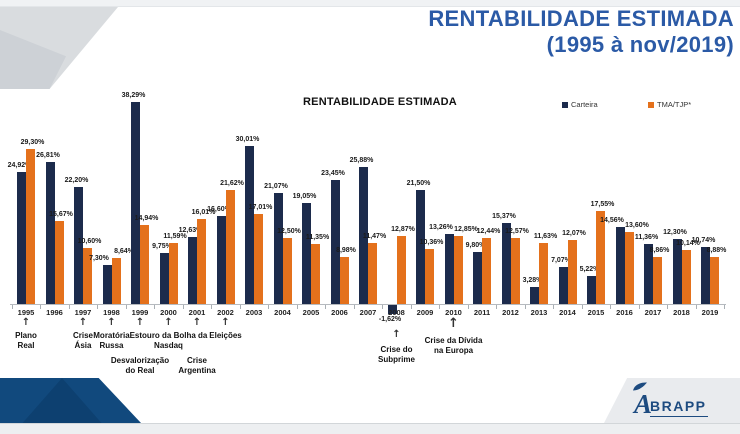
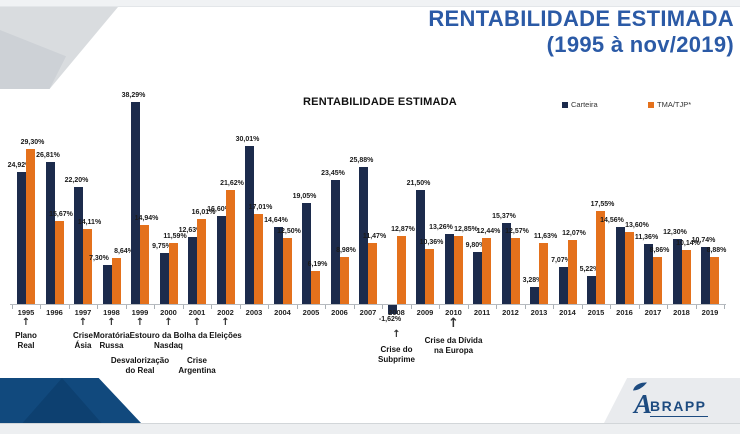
TMA/TJP*/1997: 10,60% -> 14,11%
Carteira/2004: 21,07% -> 14,64%
TMA/TJP*/2005: 11,35% -> 6,19%
